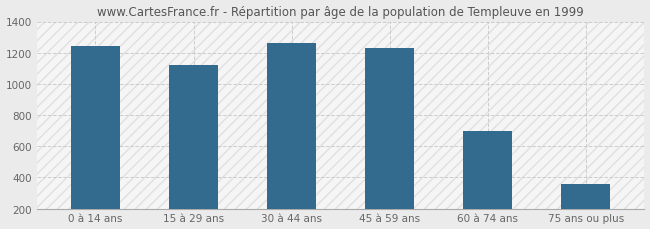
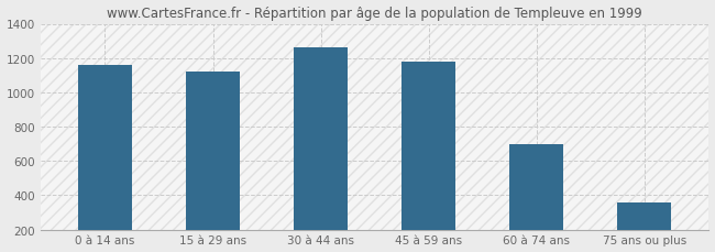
0 à 14 ans: 1240 -> 1160
45 à 59 ans: 1230 -> 1180
